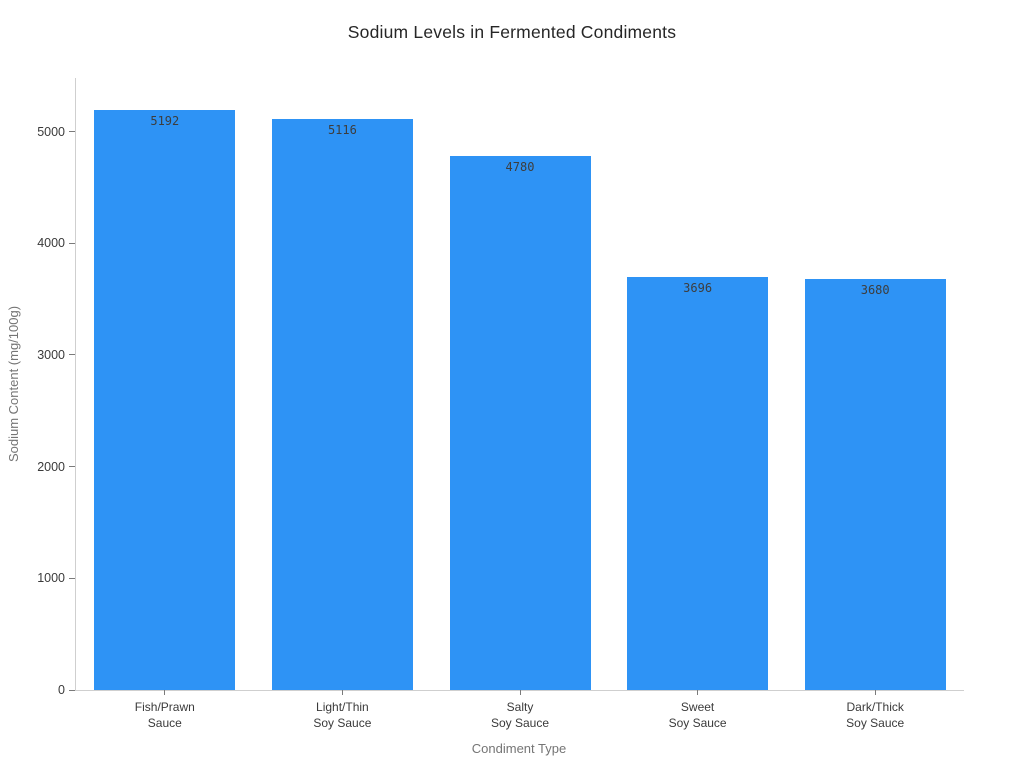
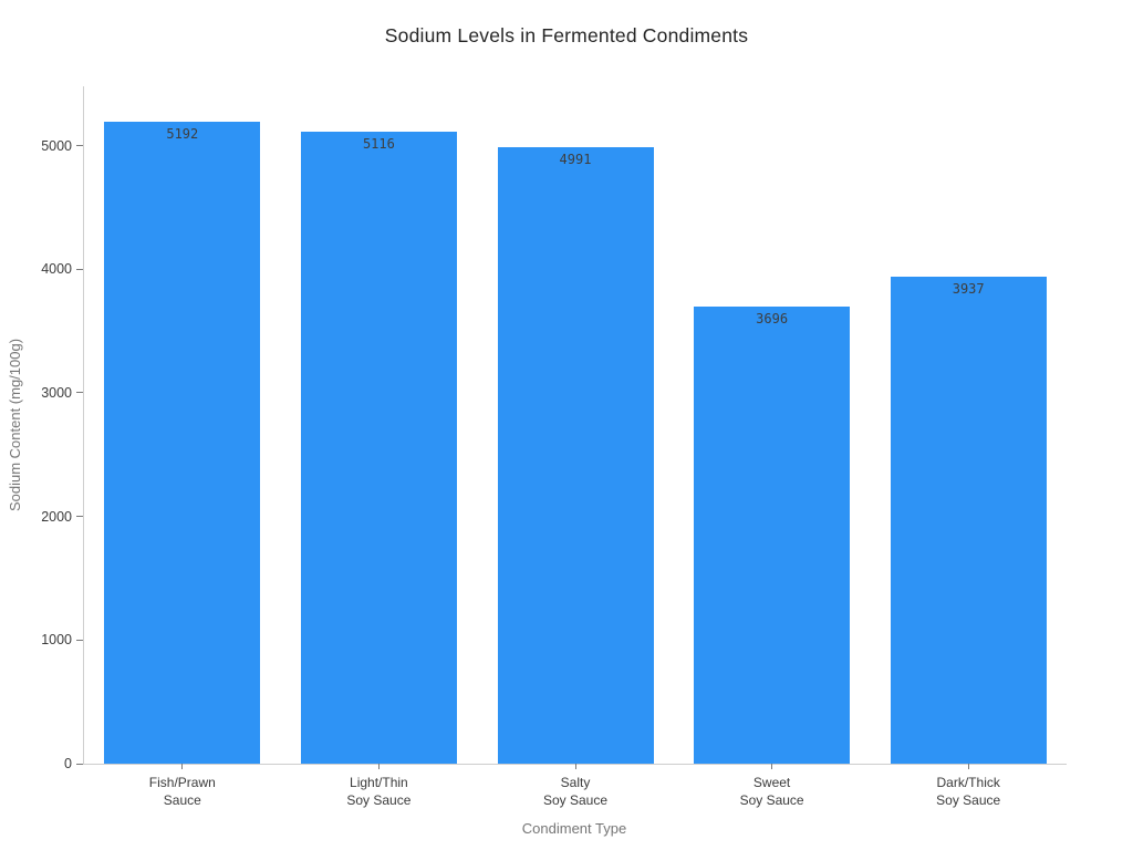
Salty Soy Sauce: 4780 -> 4991
Dark/Thick Soy Sauce: 3680 -> 3937
